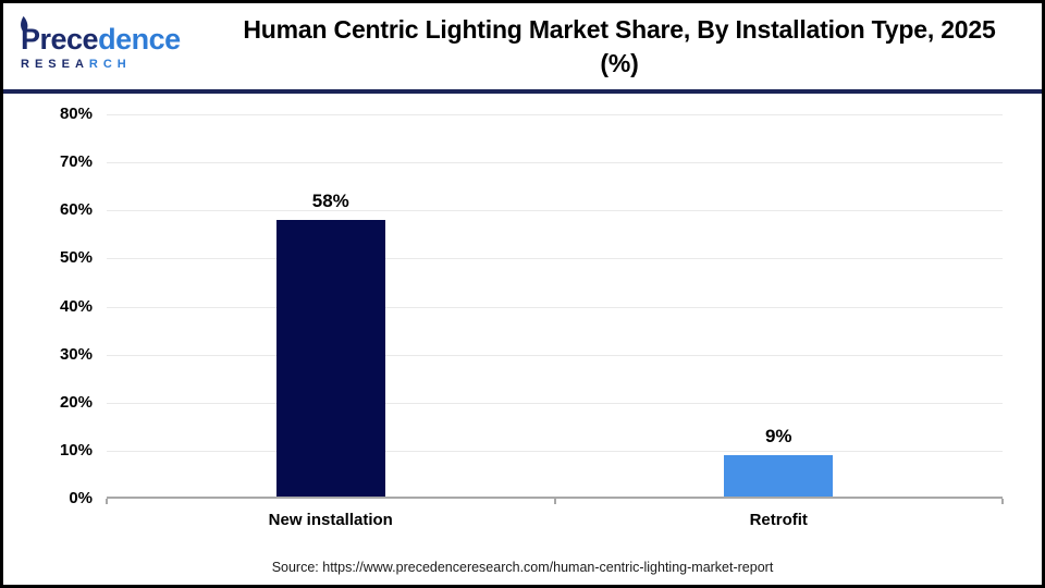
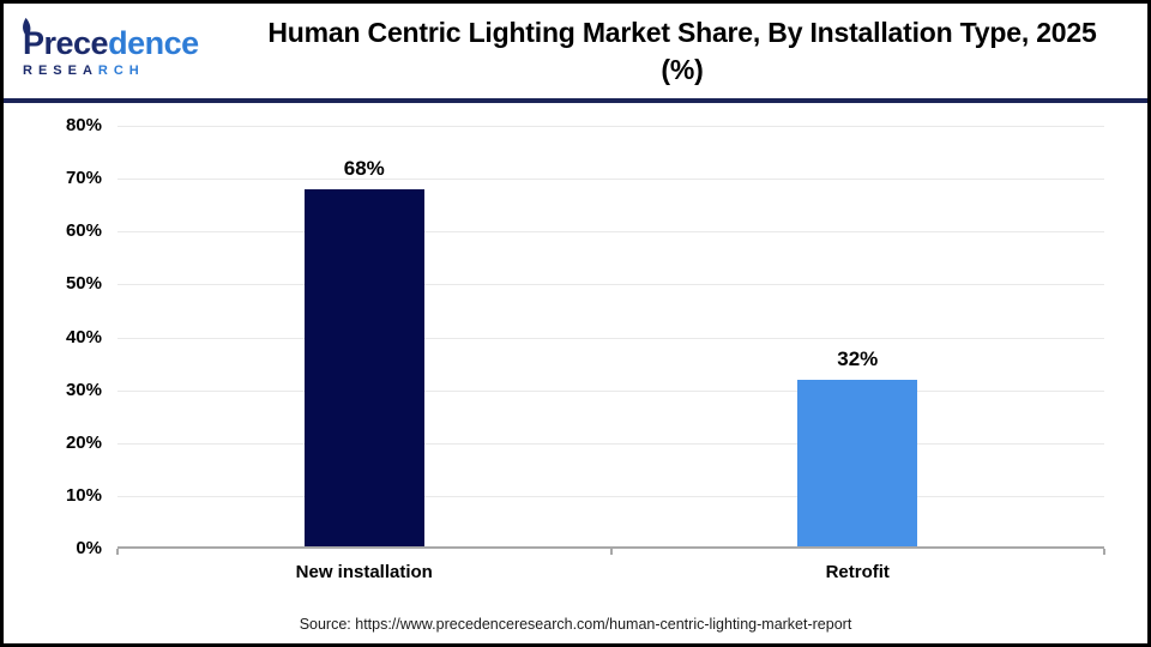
New installation: 58% -> 68%
Retrofit: 9% -> 32%
